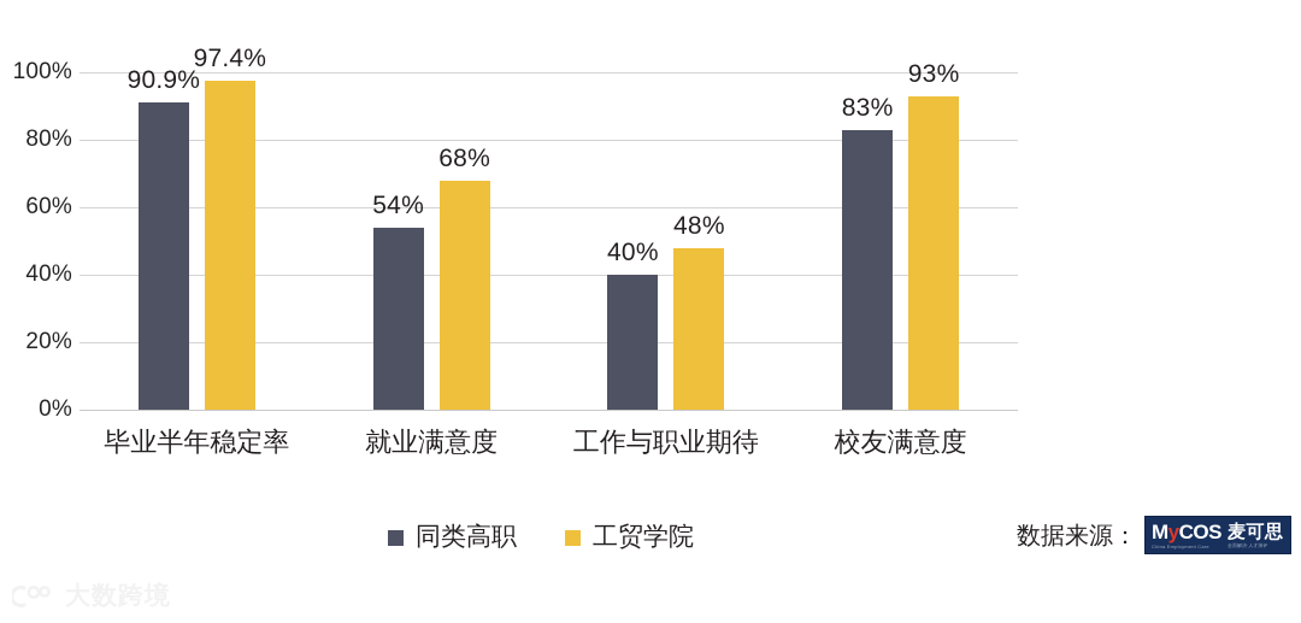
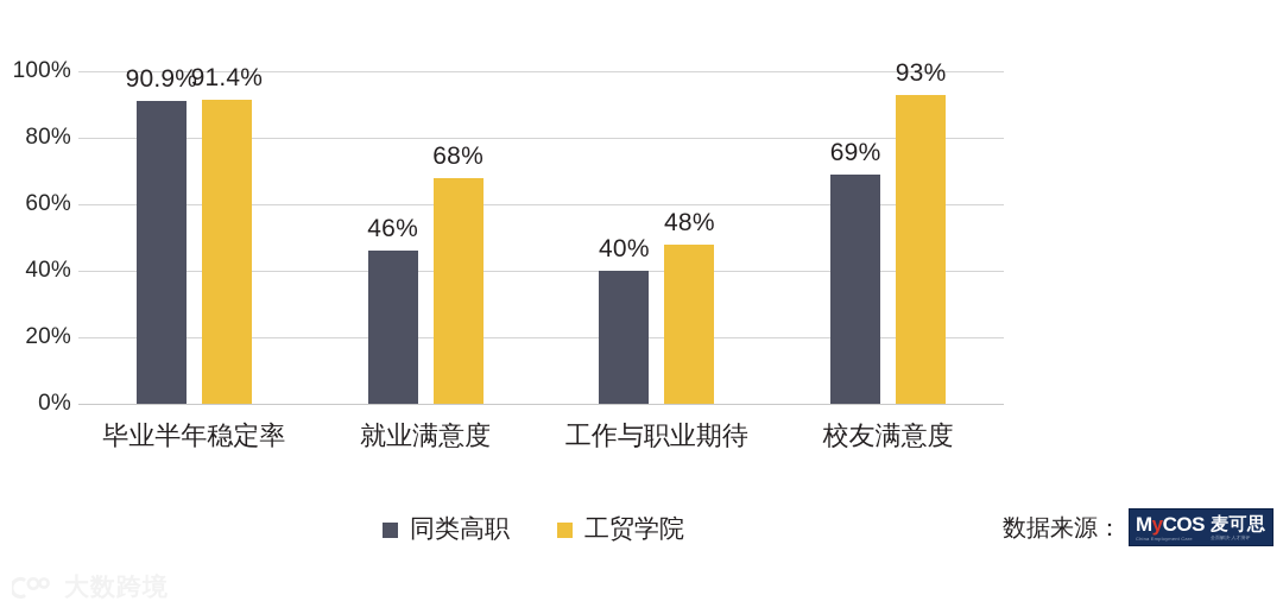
工贸学院/毕业半年稳定率: 97.4% -> 91.4%
同类高职/就业满意度: 54% -> 46%
同类高职/校友满意度: 83% -> 69%
